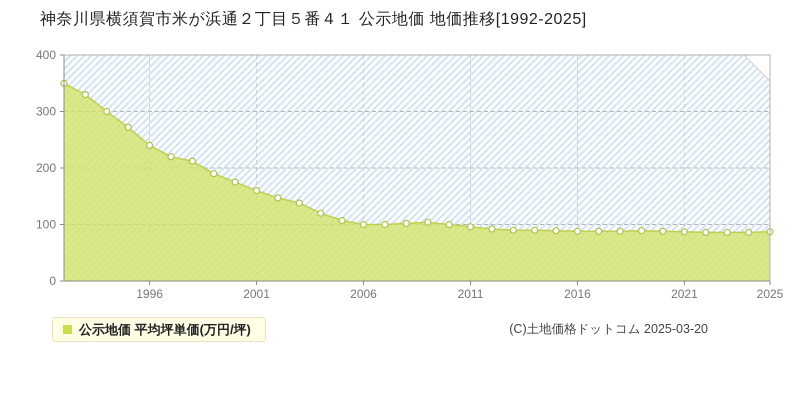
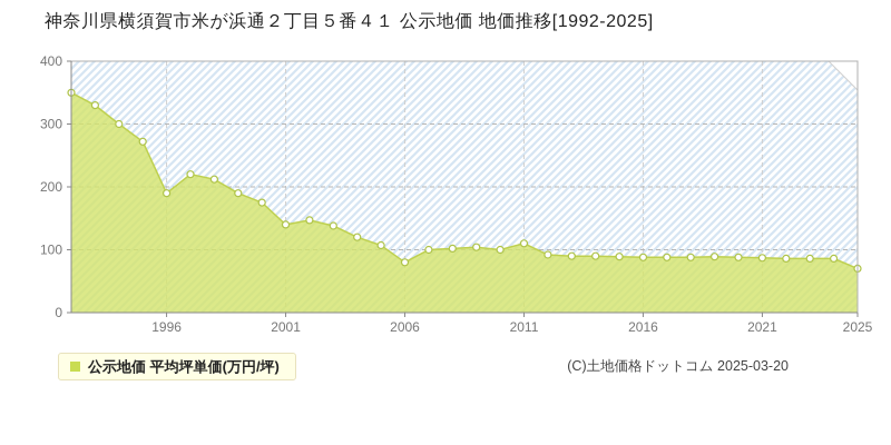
1996: 240 -> 190
2001: 160 -> 140
2006: 100 -> 80
2011: 100 -> 110
2025: 90 -> 70
